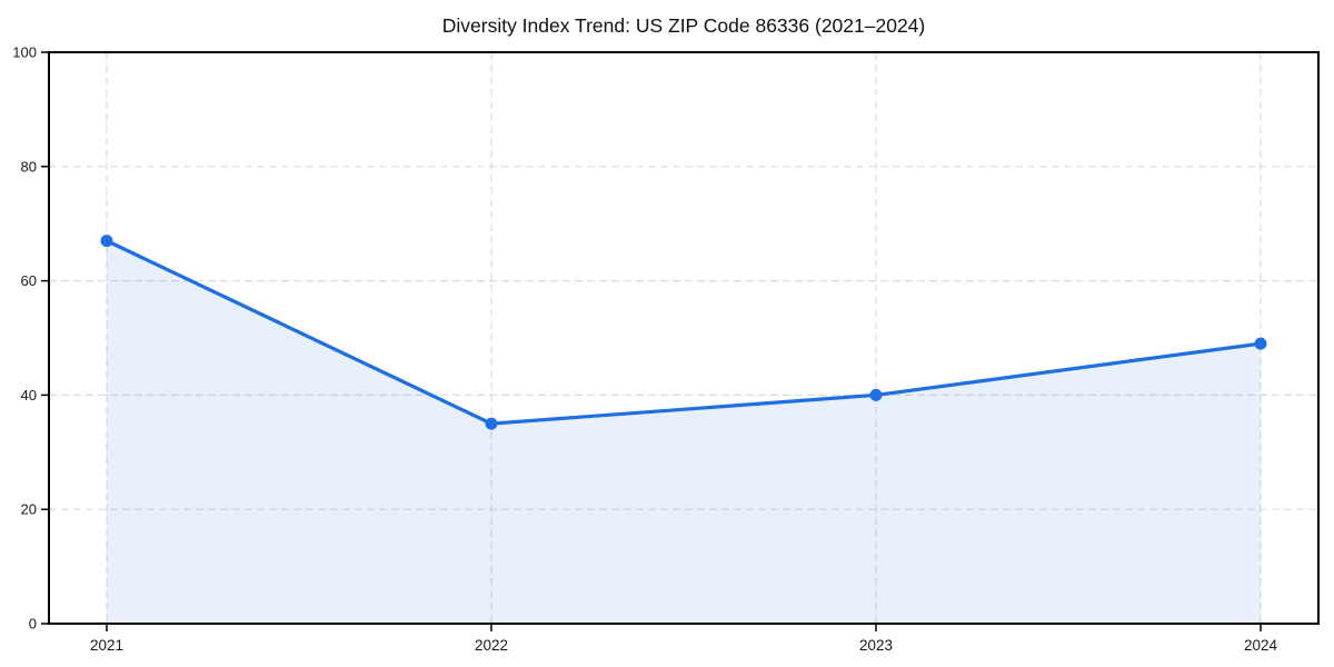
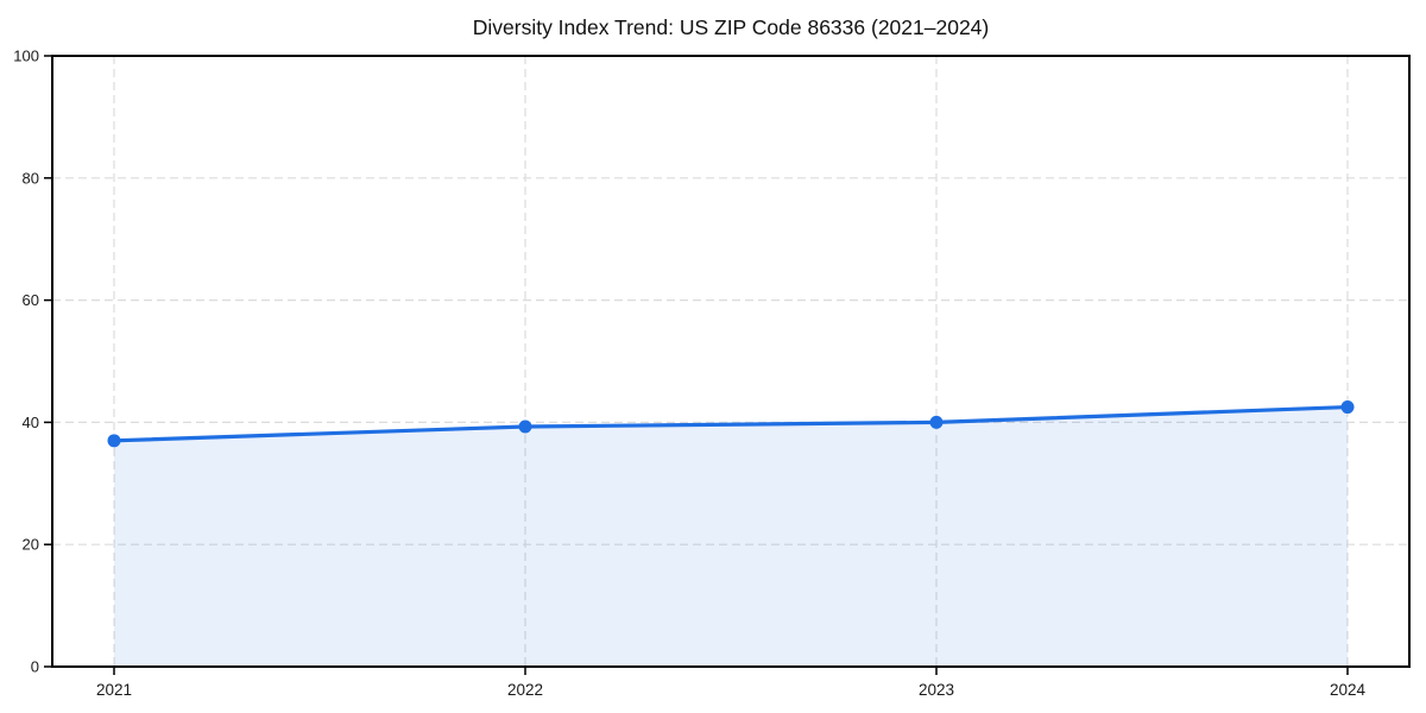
2021: 67 -> 37
2022: 35 -> 39
2024: 49 -> 42
